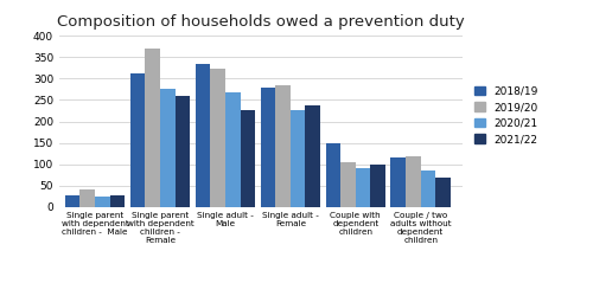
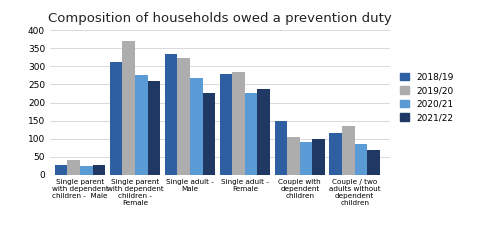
2019/20/Couple / two adults without dependent children: 120 -> 135
